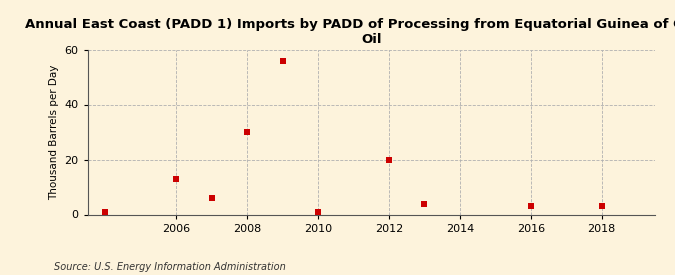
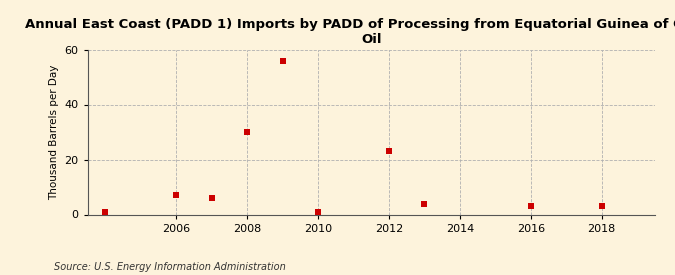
2006: 13 -> 7
2012: 20 -> 23
